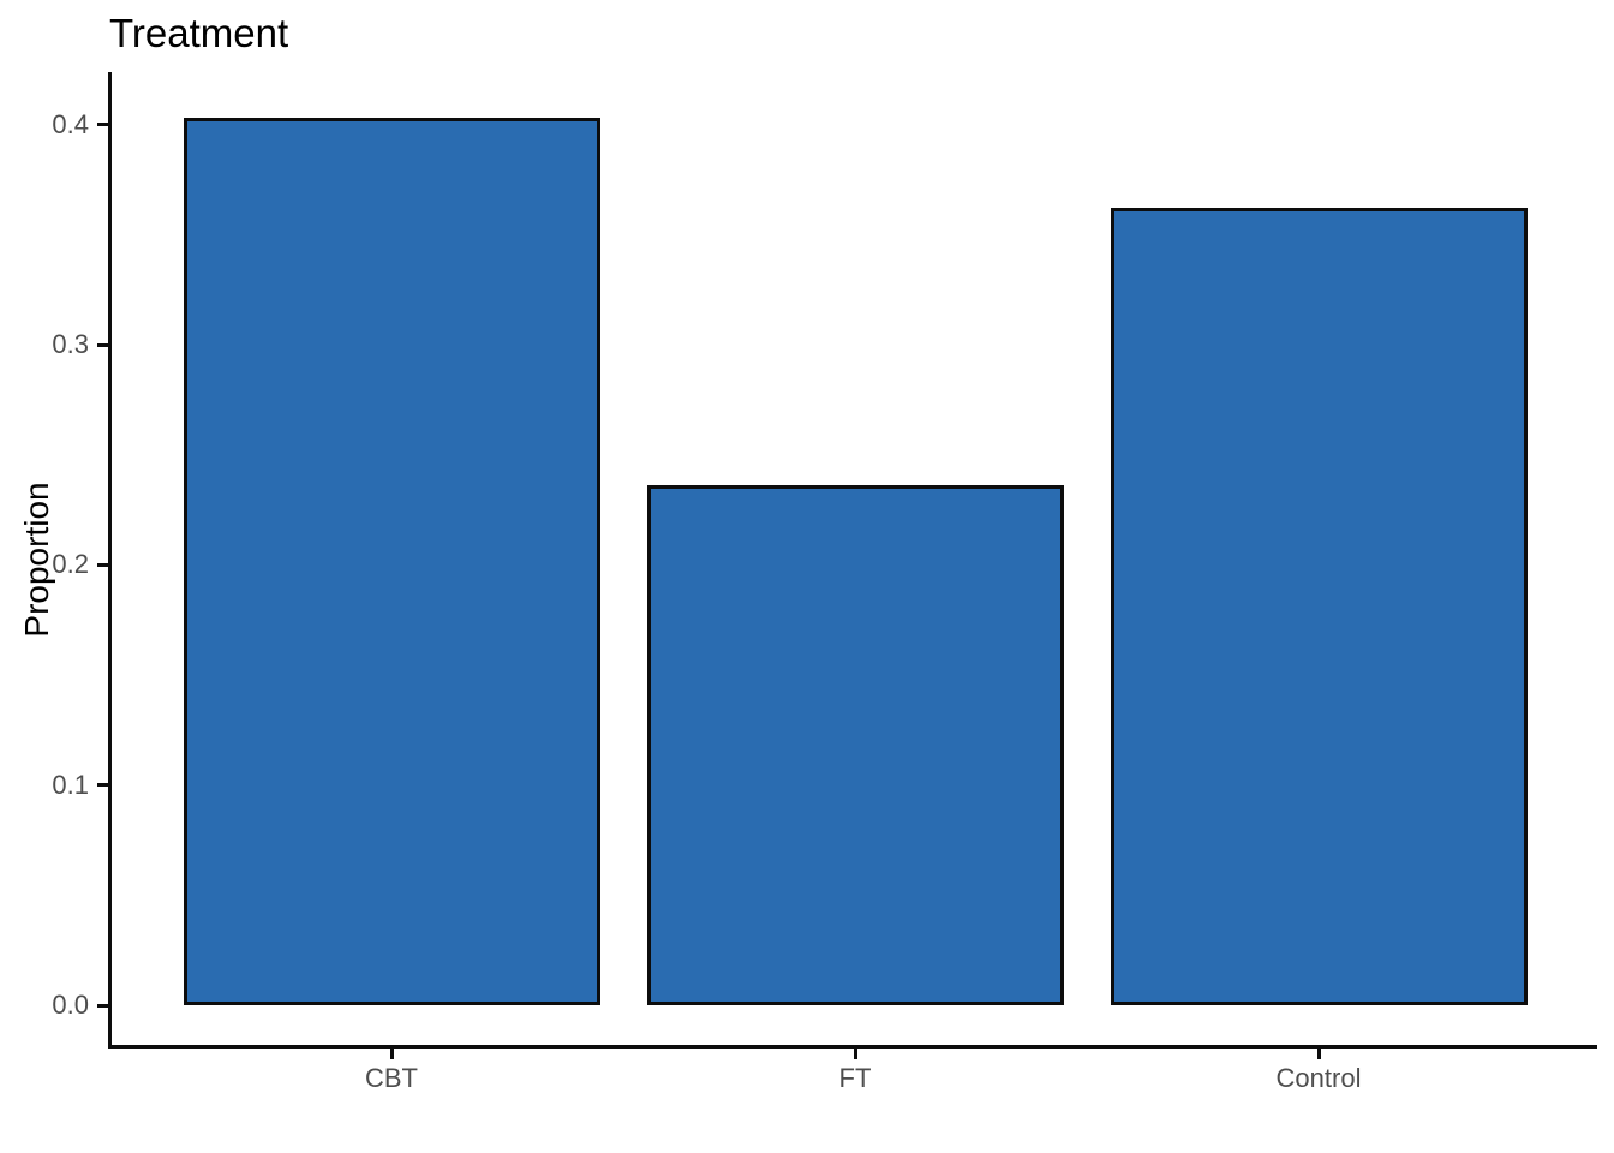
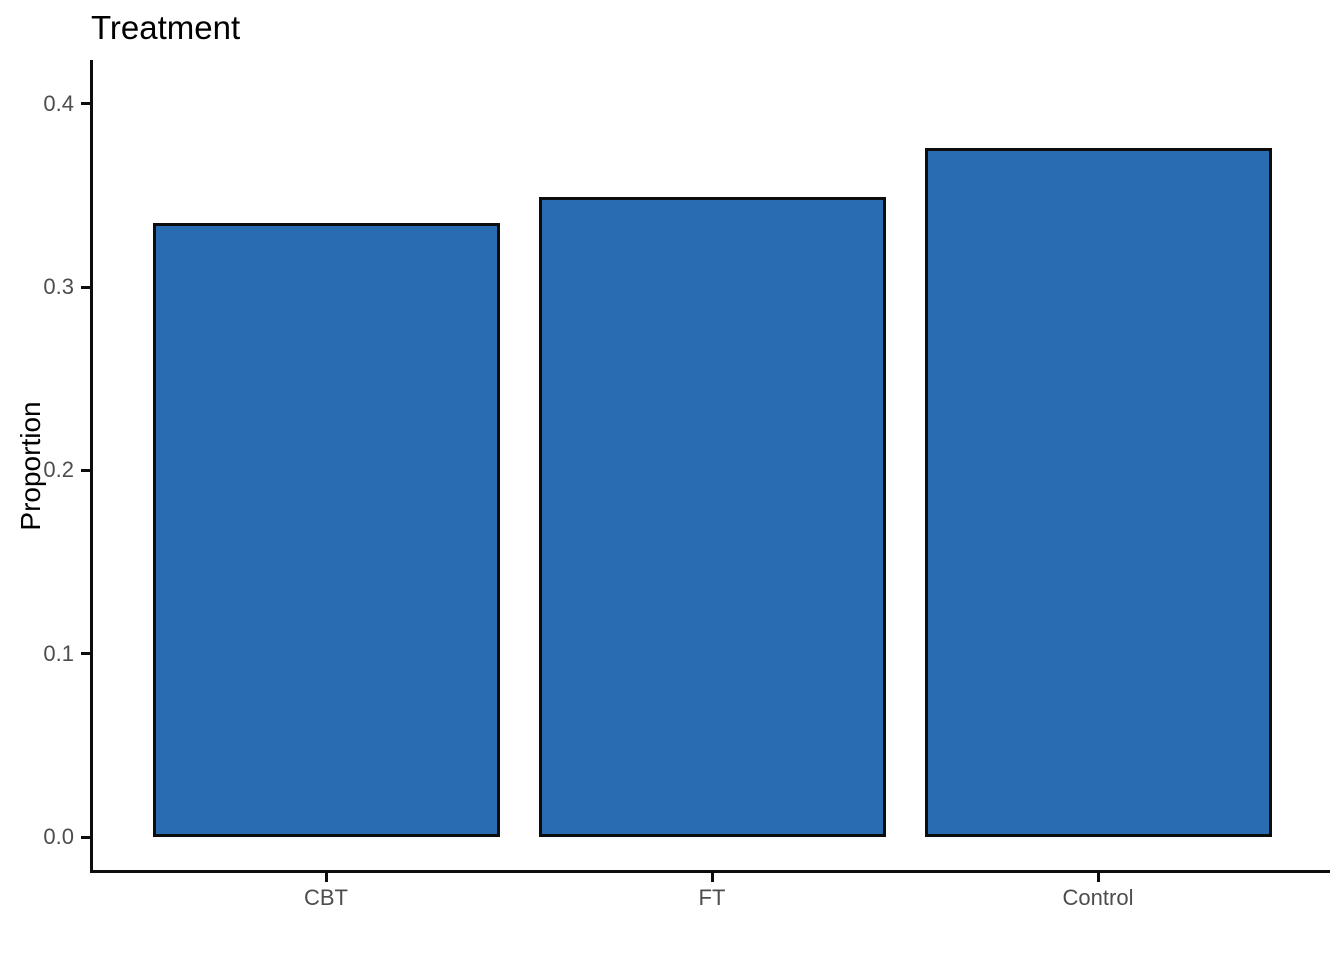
CBT: 0.403 -> 0.335
FT: 0.236 -> 0.349
Control: 0.362 -> 0.376
